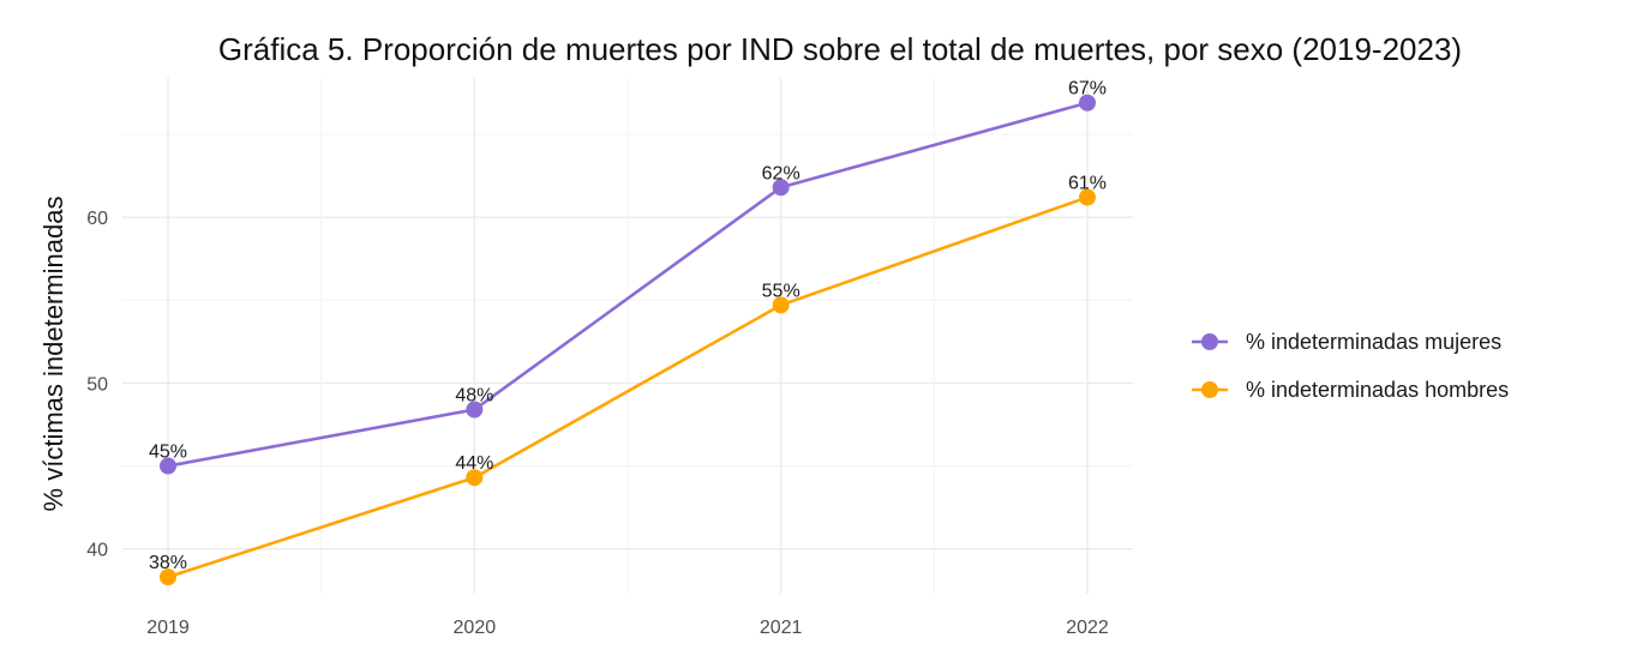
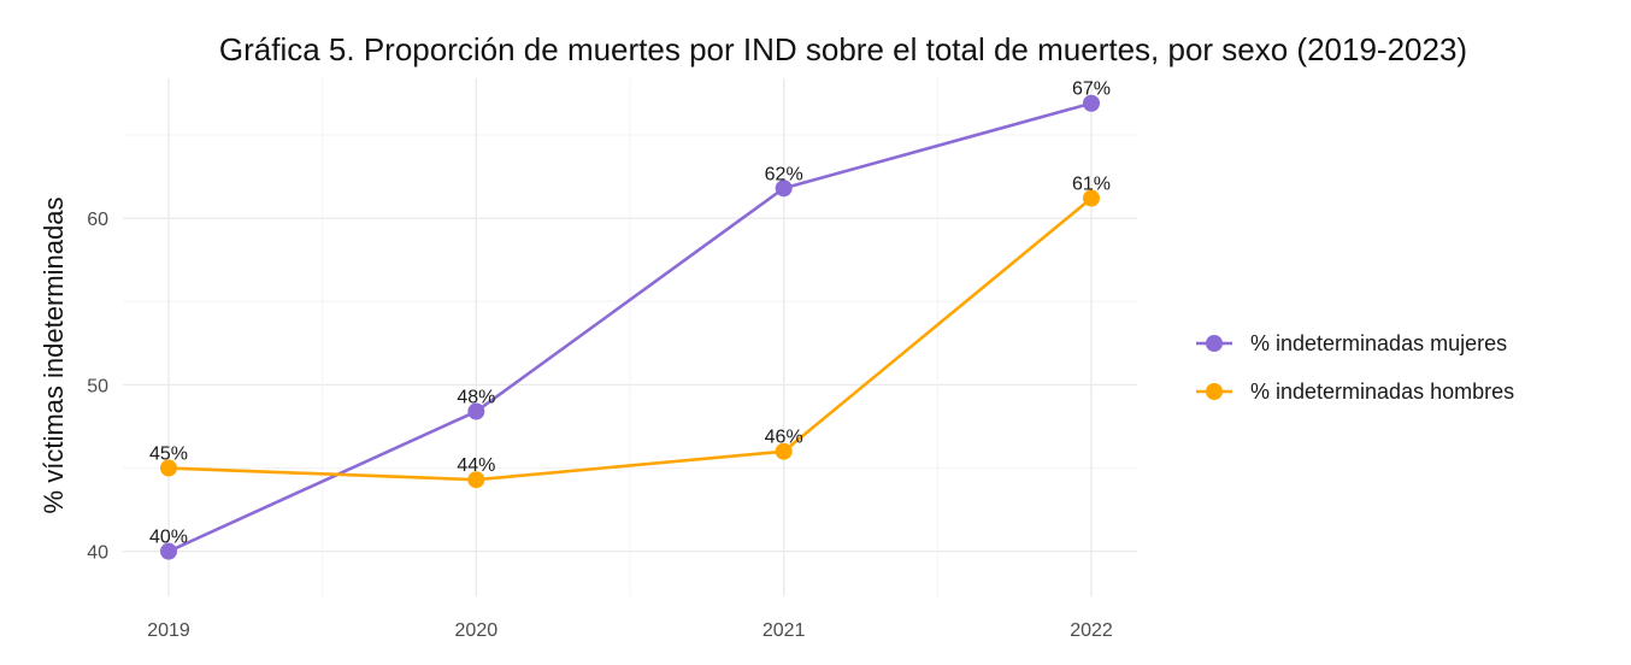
% indeterminadas mujeres/2019: 45% -> 40%
% indeterminadas hombres/2019: 38% -> 45%
% indeterminadas hombres/2021: 55% -> 46%
